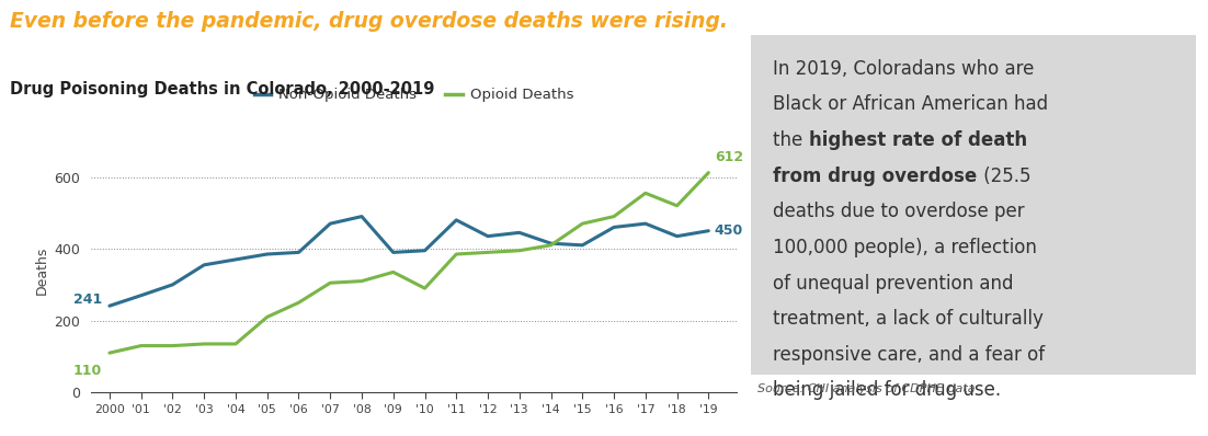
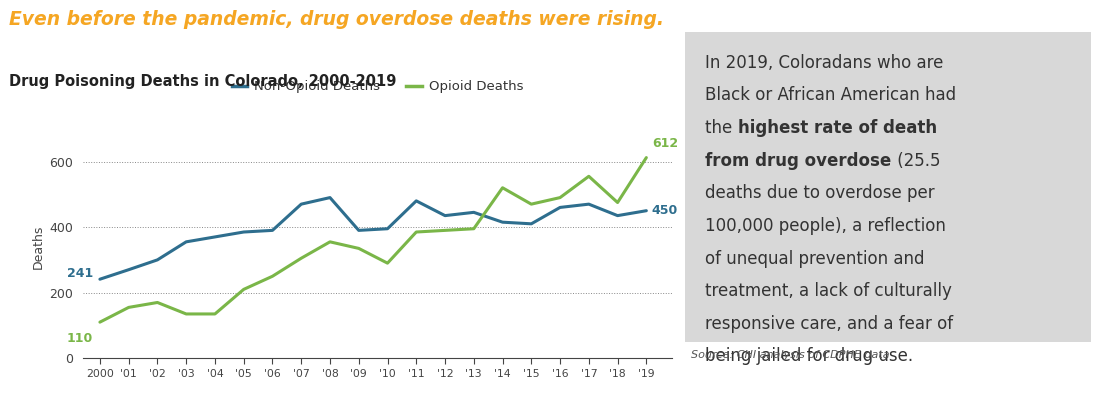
Opioid Deaths/'01: 130 -> 155
Opioid Deaths/'02: 130 -> 170
Opioid Deaths/'08: 310 -> 355
Opioid Deaths/'14: 410 -> 520
Opioid Deaths/'18: 520 -> 475
